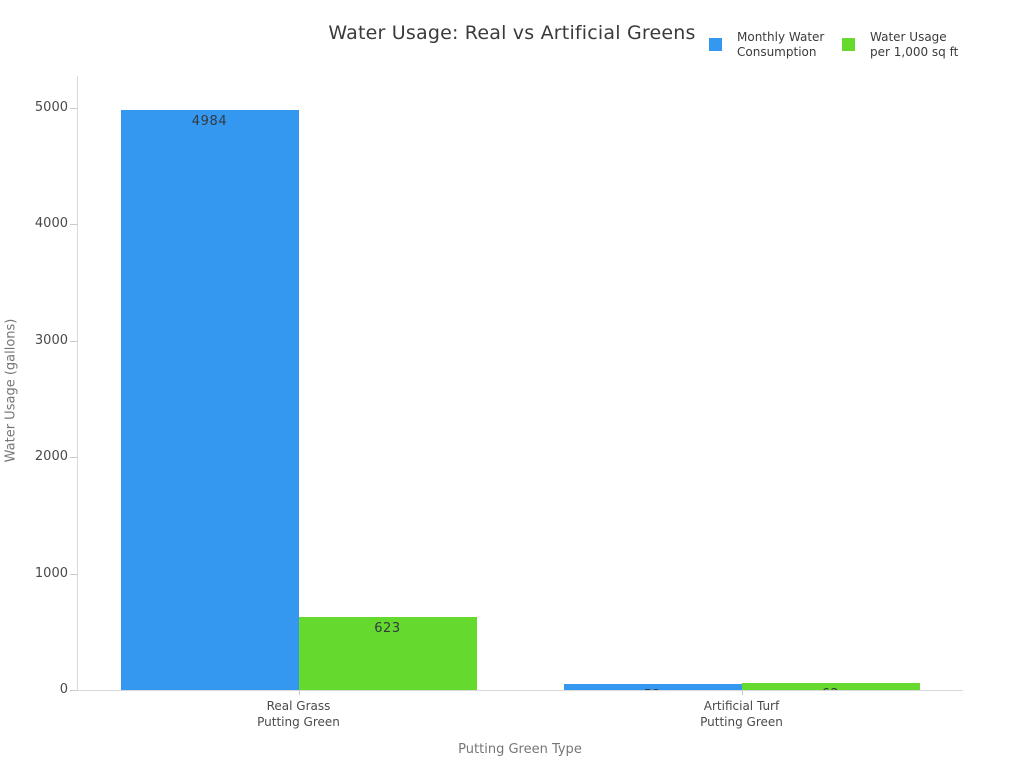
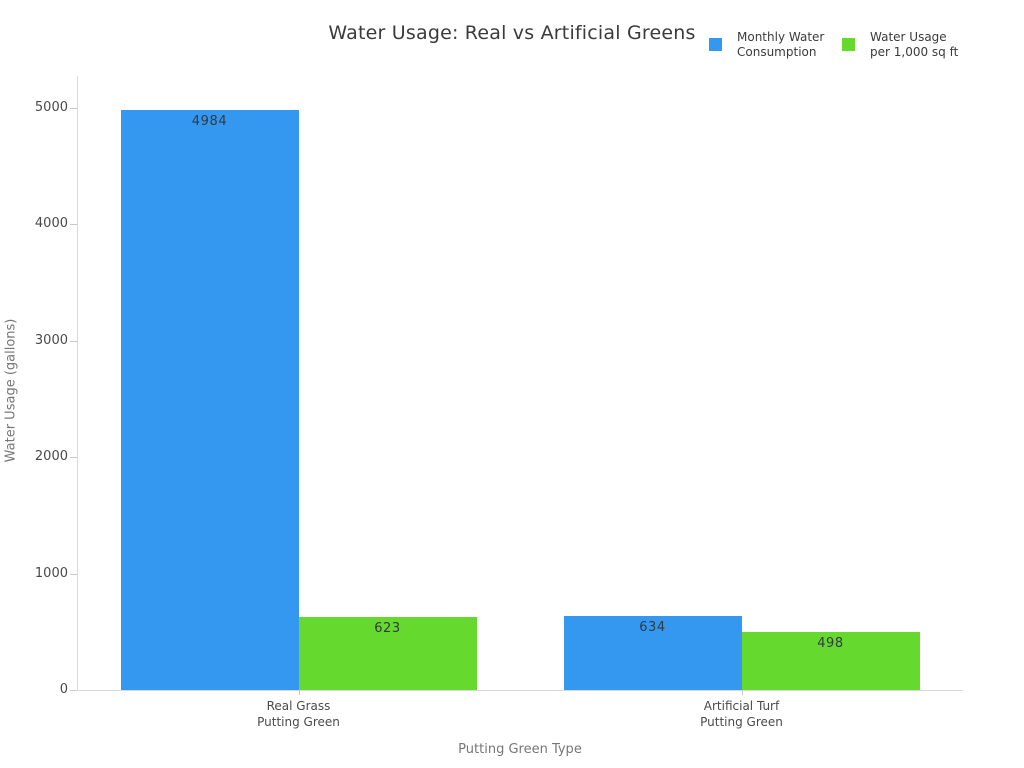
Monthly Water Consumption/Artificial Turf Putting Green: 52 -> 634
Water Usage per 1,000 sq ft/Artificial Turf Putting Green: 62 -> 498
